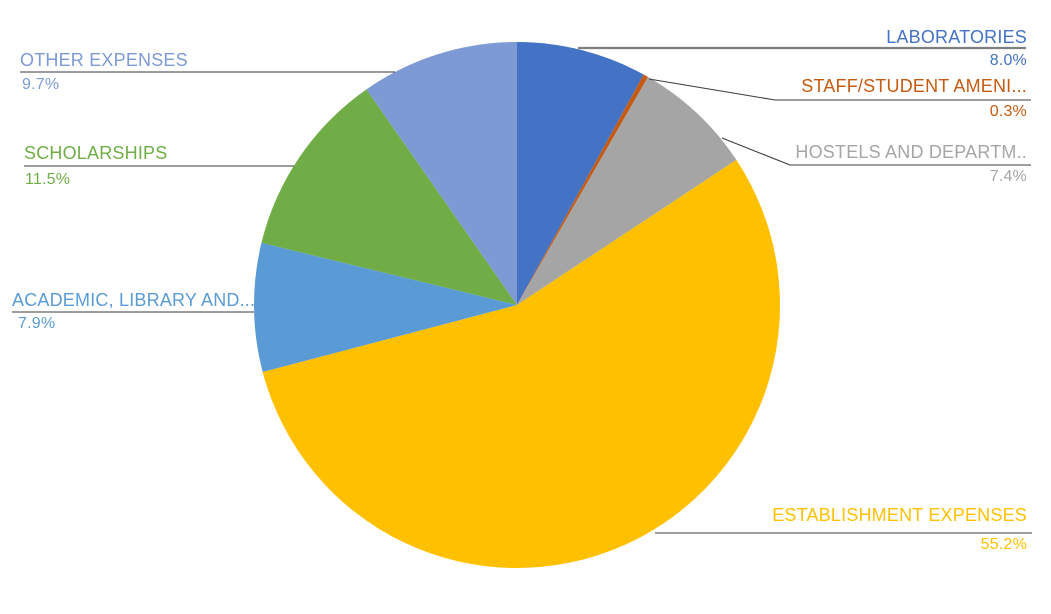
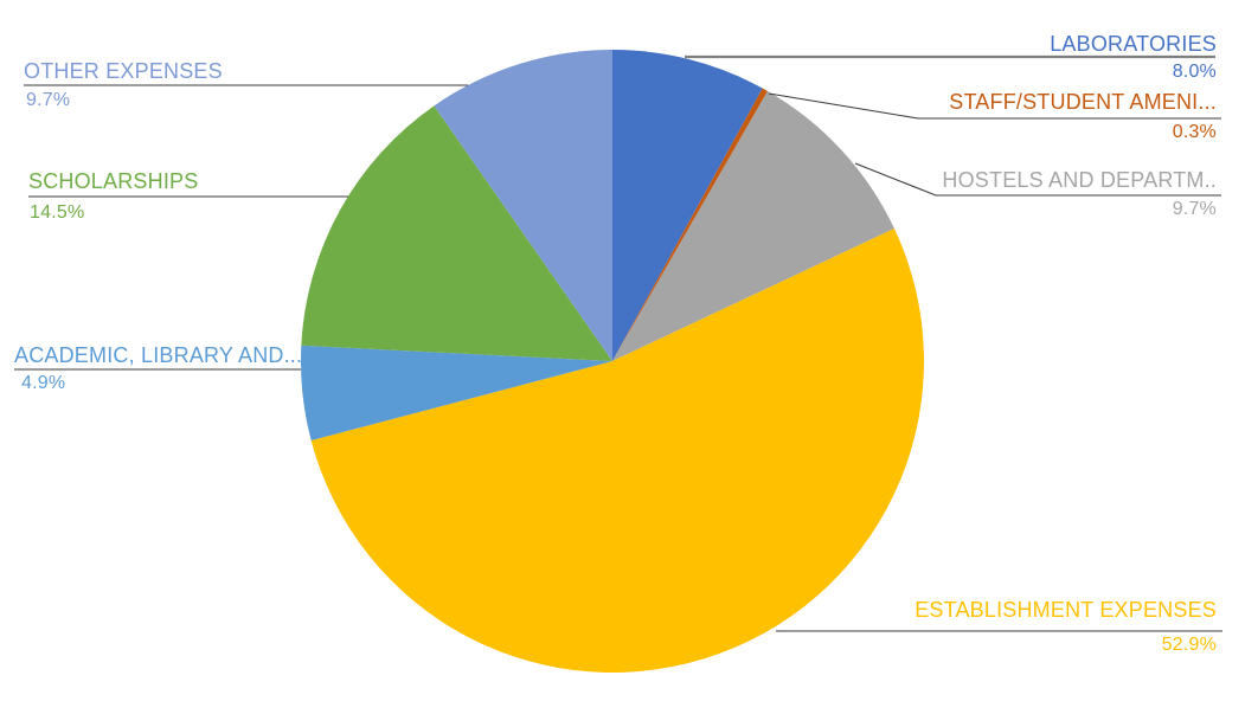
HOSTELS AND DEPARTM..: 7.4% -> 9.7%
ESTABLISHMENT EXPENSES: 55.2% -> 52.9%
ACADEMIC, LIBRARY AND...: 7.9% -> 4.9%
SCHOLARSHIPS: 11.5% -> 14.5%
